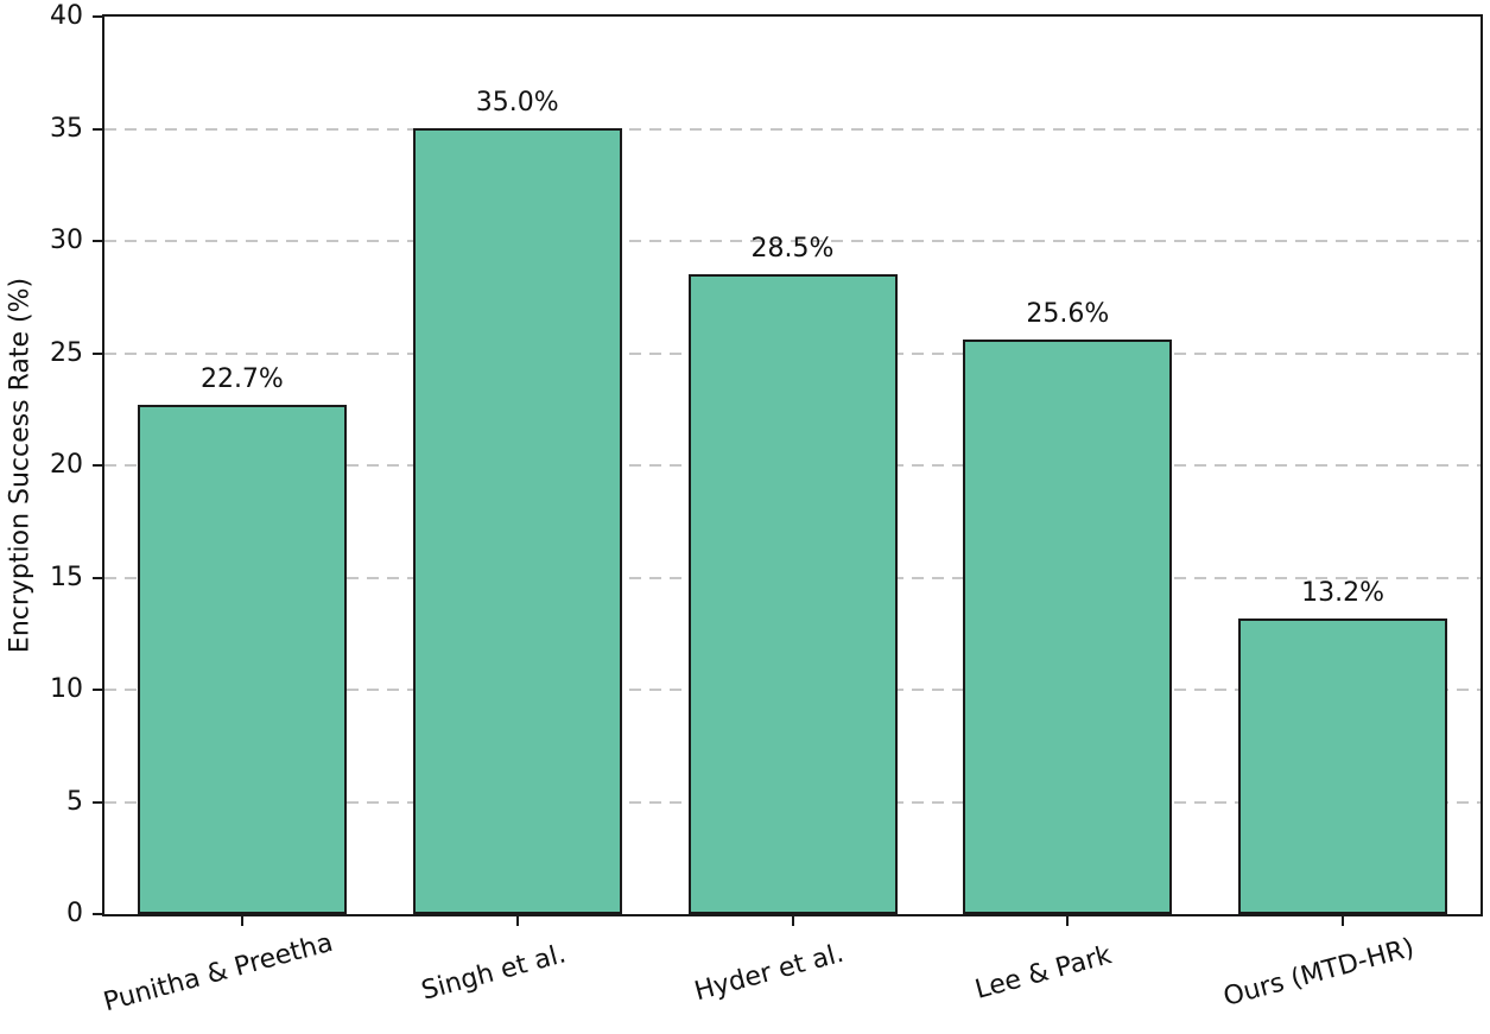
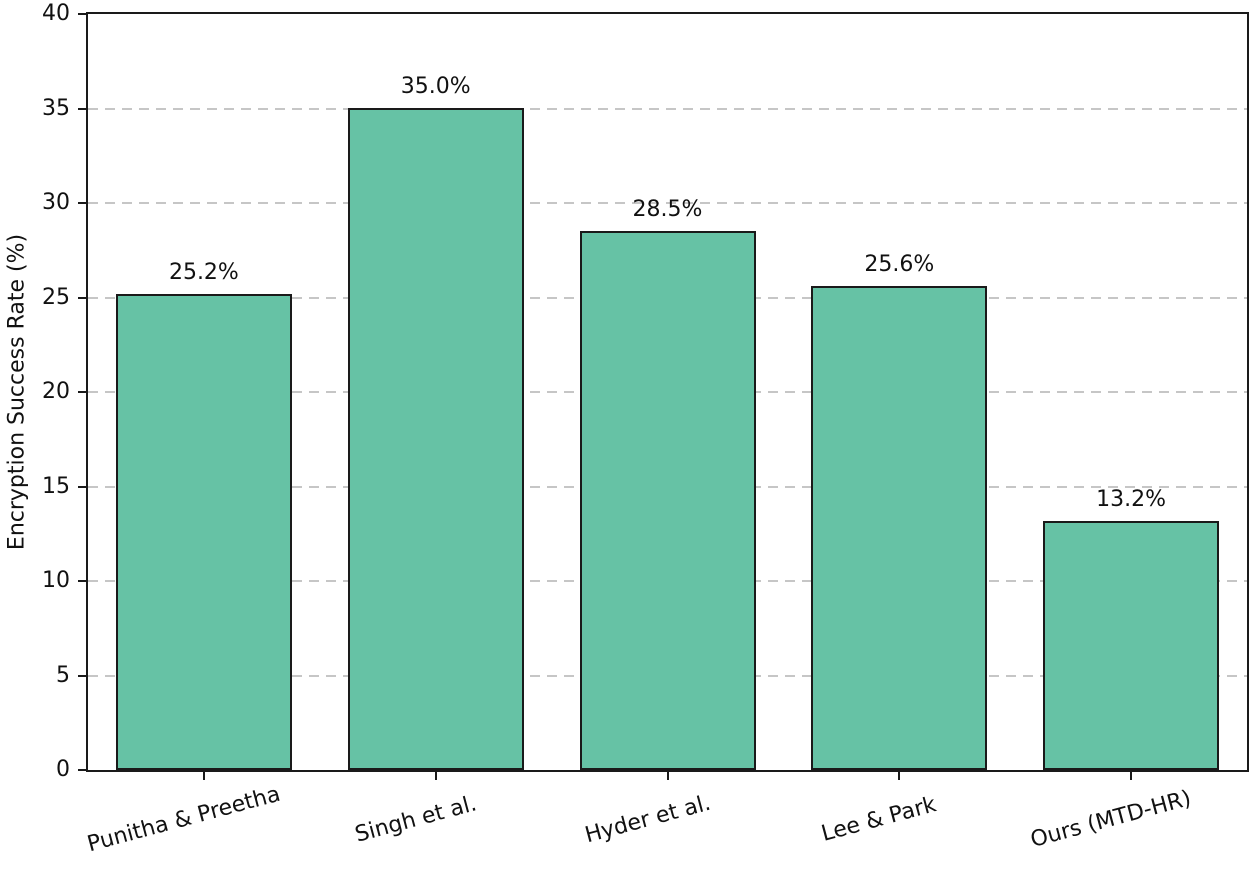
Punitha & Preetha: 22.7% -> 25.2%
